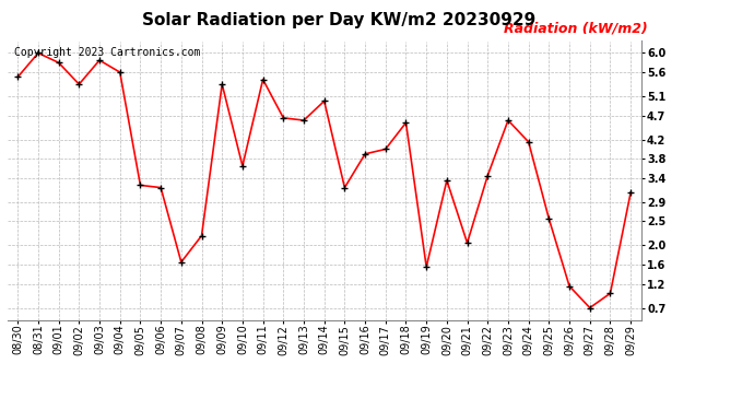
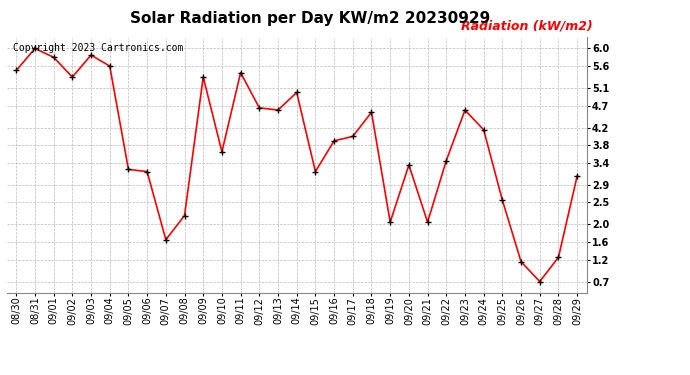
09/19: 1.55 -> 2.05
09/28: 1.00 -> 1.25
